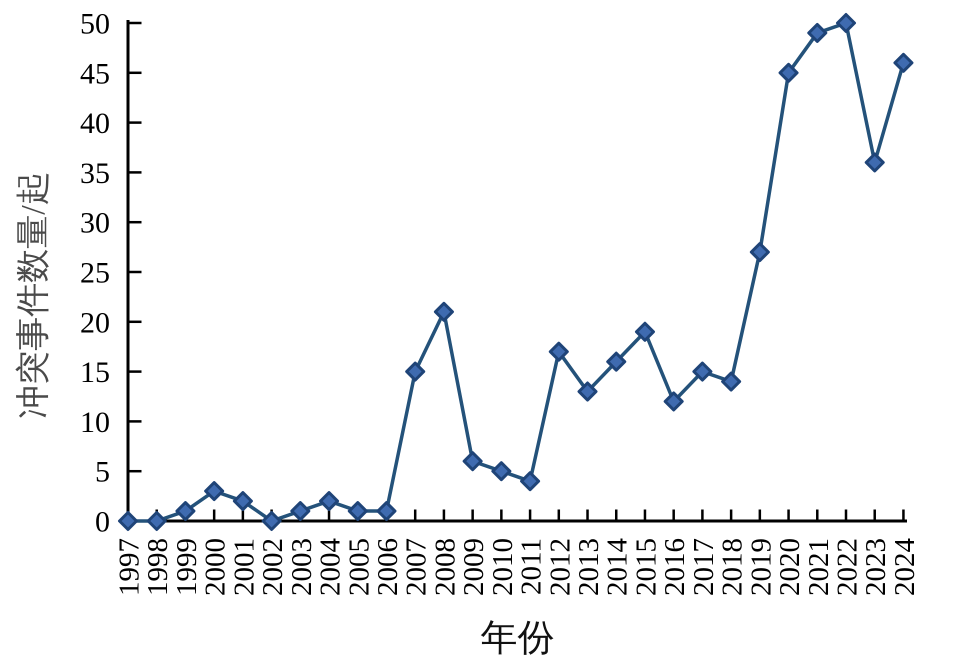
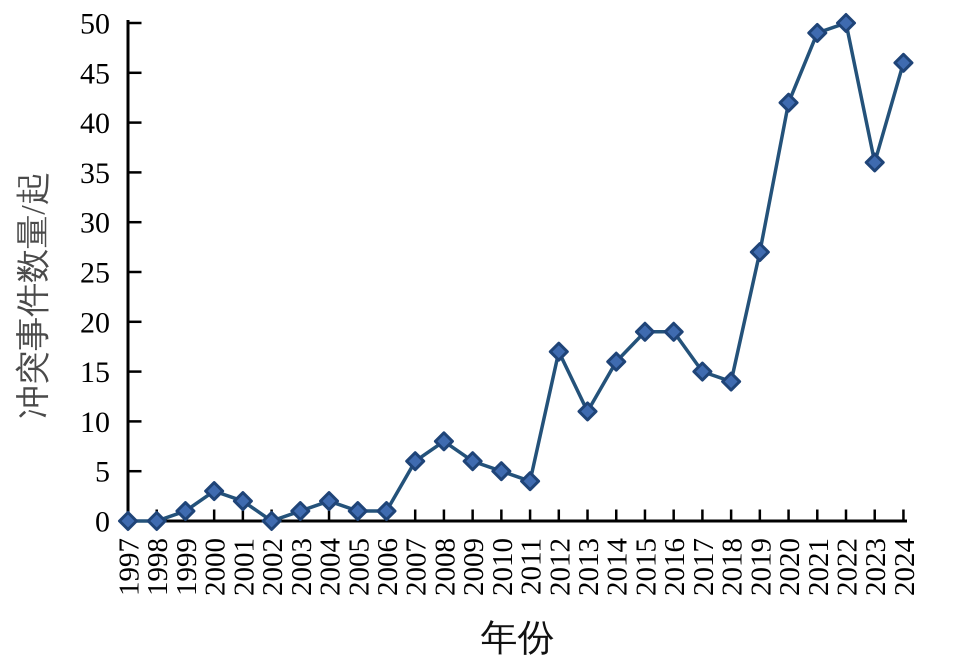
2007: 15 -> 6
2008: 21 -> 8
2013: 13 -> 11
2016: 12 -> 19
2020: 45 -> 42
